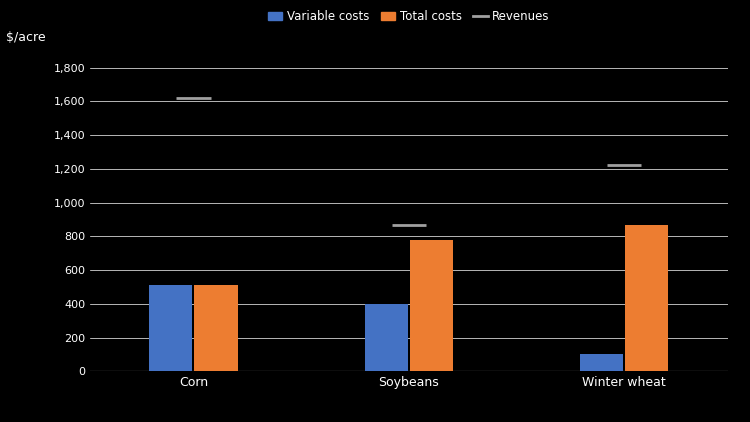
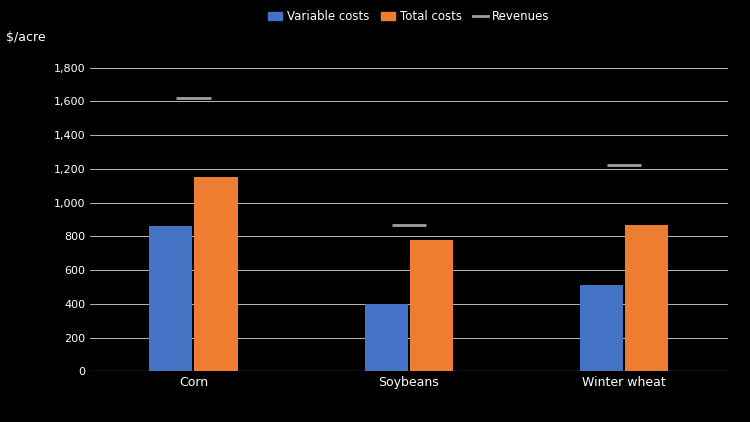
Variable costs/Corn: 510 -> 860
Total costs/Corn: 510 -> 1,150
Variable costs/Winter wheat: 100 -> 510
